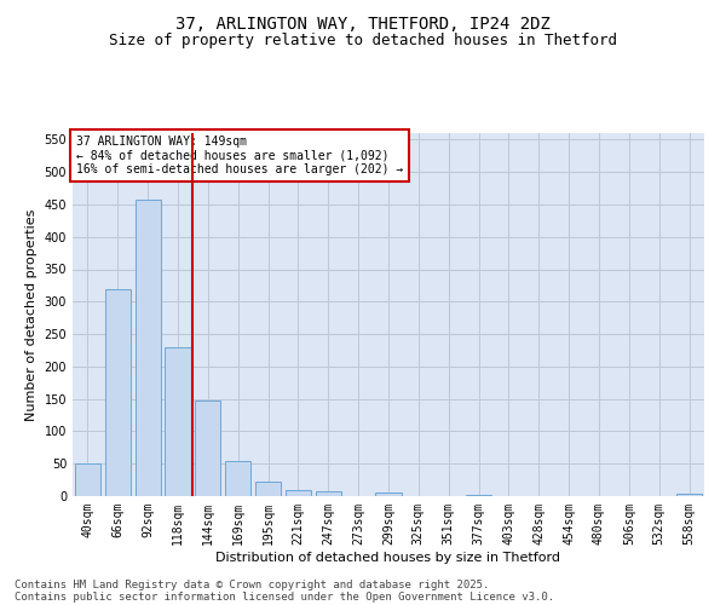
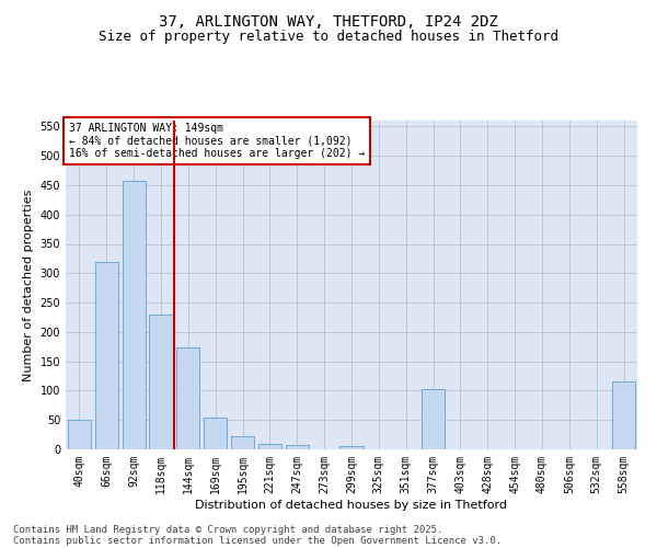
144sqm: 148 -> 174
377sqm: 2 -> 102
558sqm: 3 -> 116
